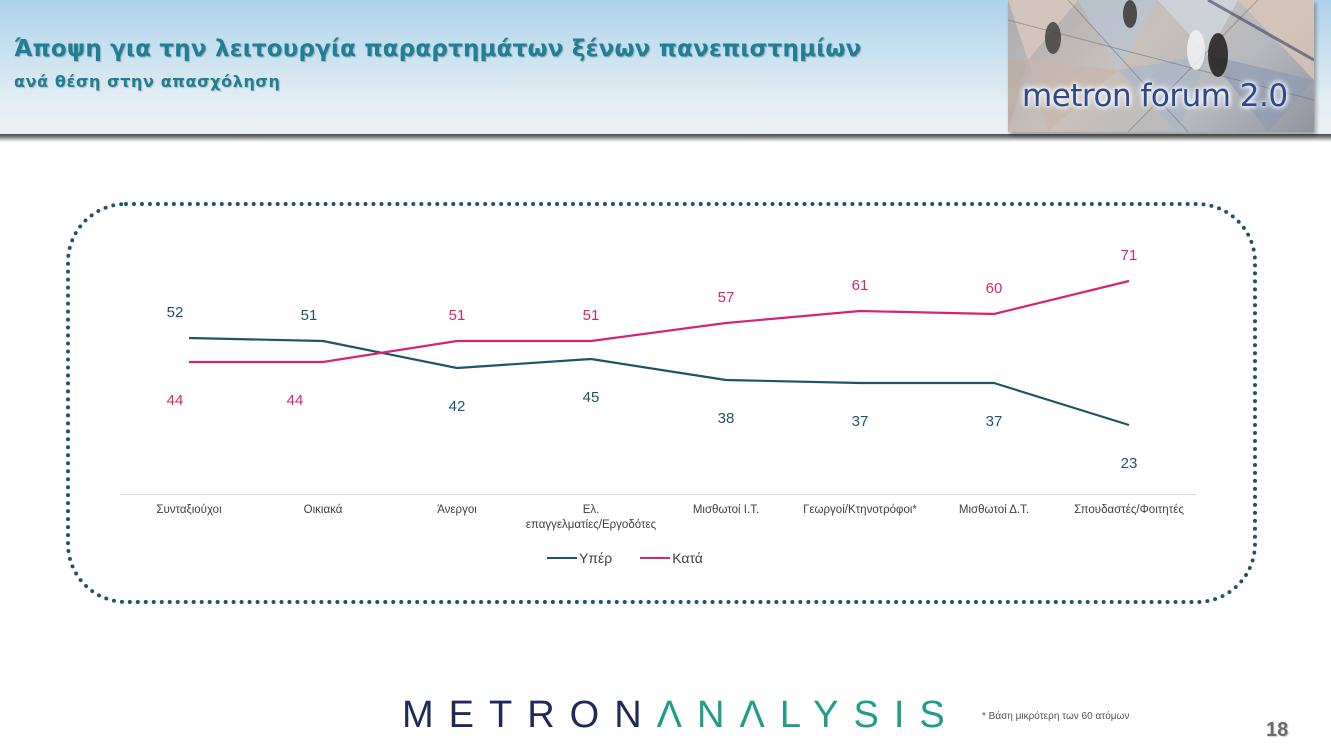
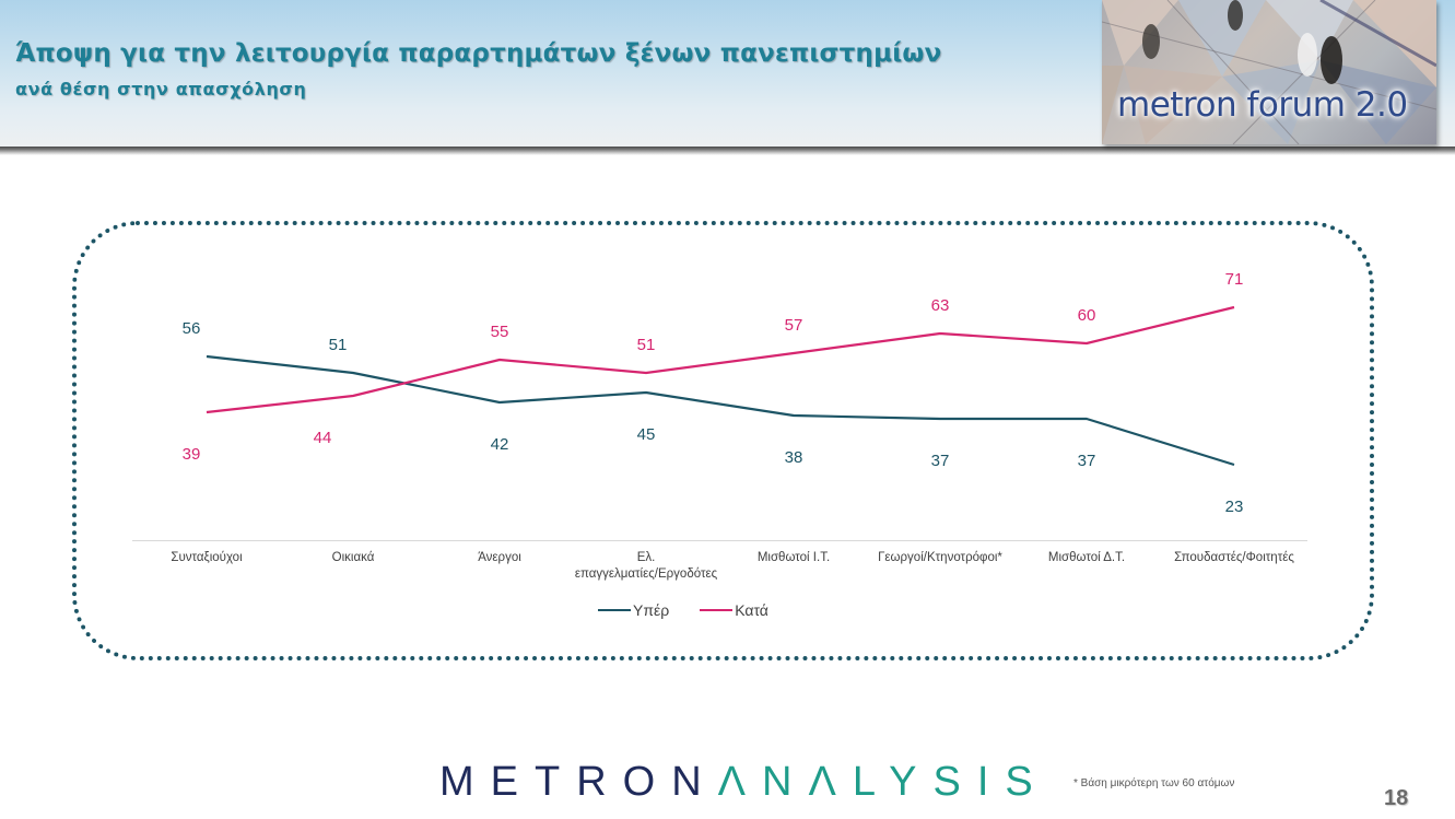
Υπέρ/Συνταξιούχοι: 52 -> 56
Κατά/Συνταξιούχοι: 44 -> 39
Κατά/Άνεργοι: 51 -> 55
Κατά/Γεωργοί/Κτηνοτρόφοι*: 61 -> 63
